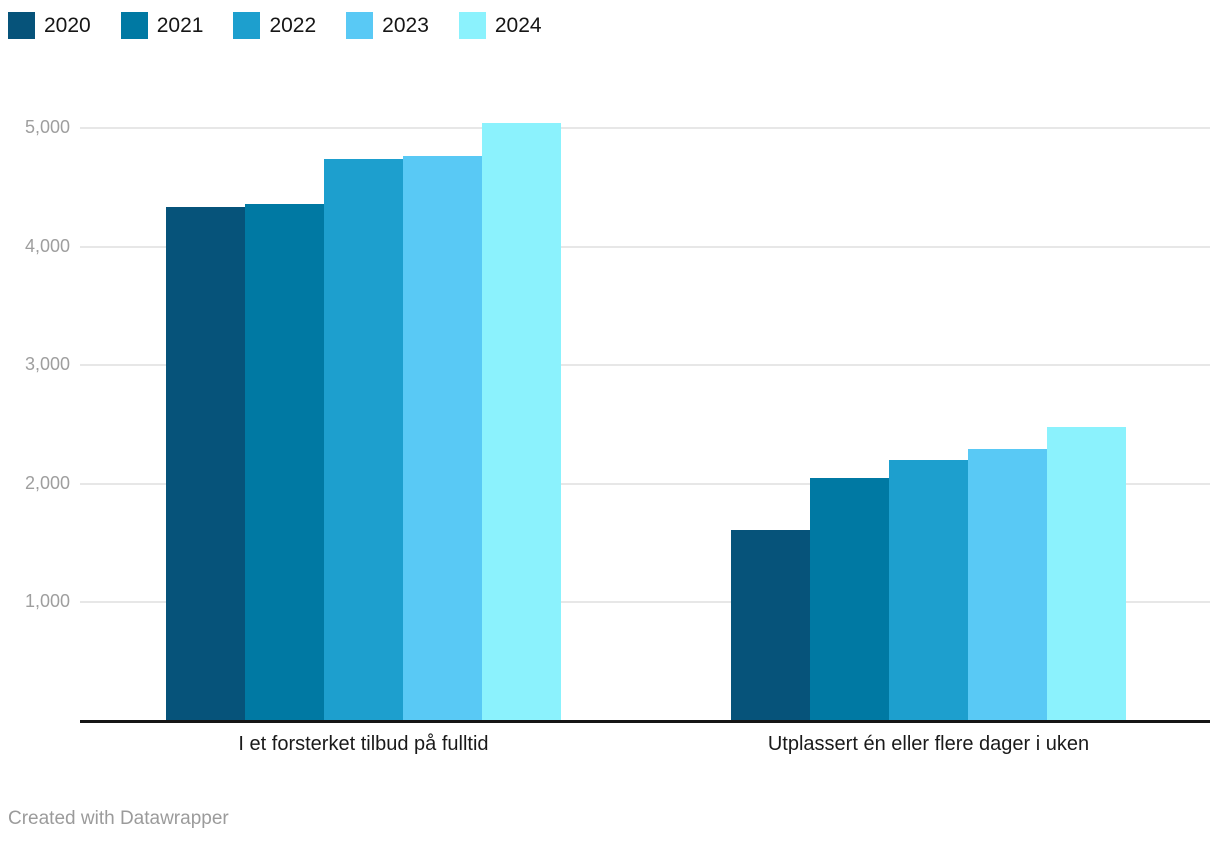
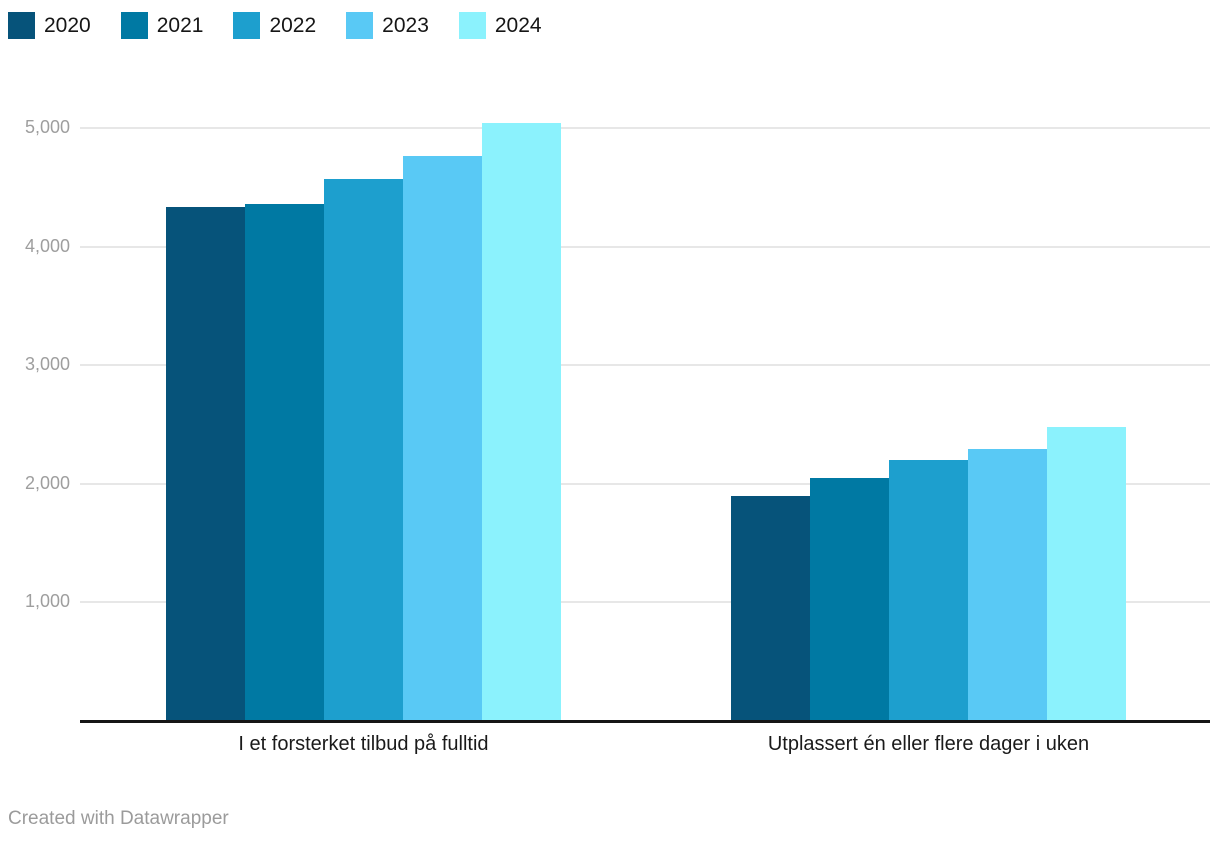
2022/I et forsterket tilbud på fulltid: 4740 -> 4570
2020/Utplassert én eller flere dager i uken: 1610 -> 1900
